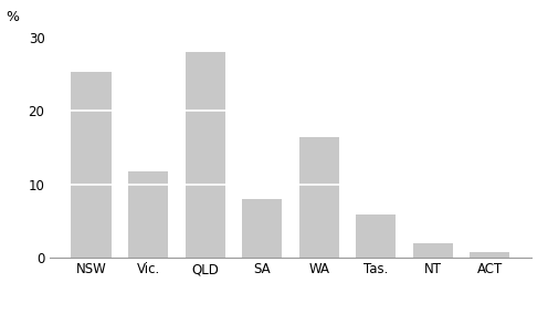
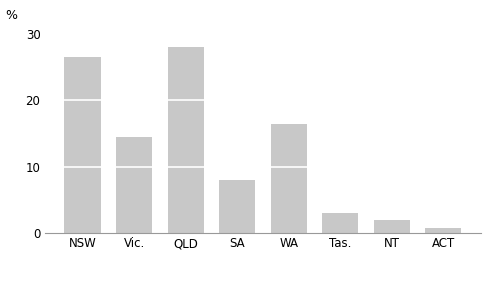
NSW: 25.4 -> 26.5
Vic.: 11.8 -> 14.5
Tas.: 5.8 -> 3.0
